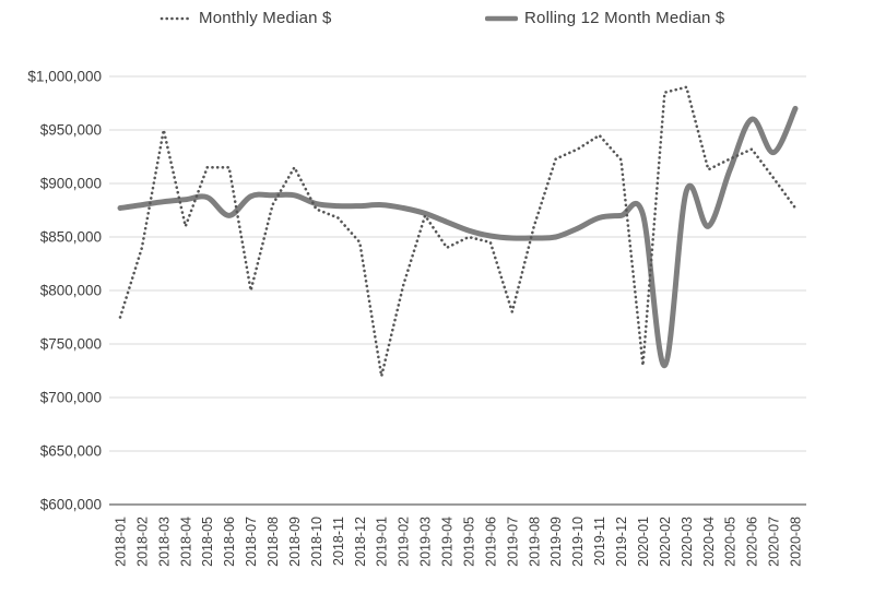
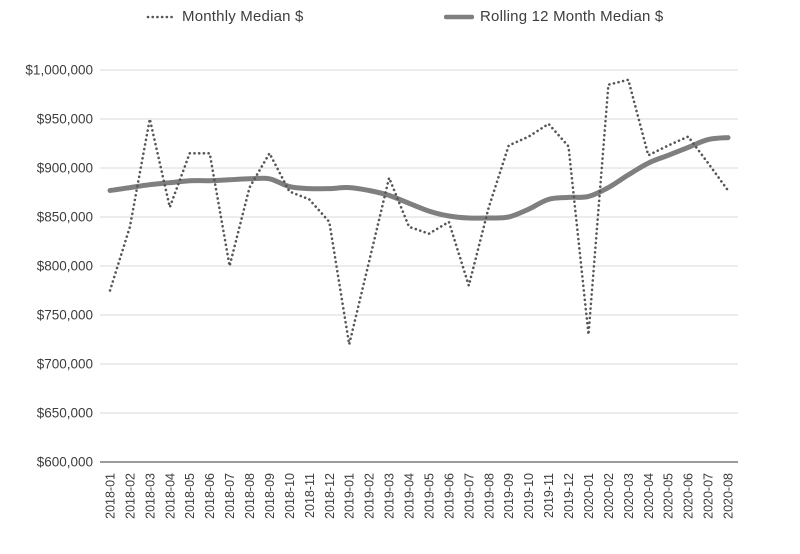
Rolling 12 Month Median $/2018-06: $870000 -> $890000
Monthly Median $/2019-03: $870000 -> $890000
Monthly Median $/2019-05: $850000 -> $830000
Rolling 12 Month Median $/2020-02: $730000 -> $880000
Rolling 12 Month Median $/2020-04: $860000 -> $900000
Rolling 12 Month Median $/2020-06: $960000 -> $920000
Rolling 12 Month Median $/2020-08: $970000 -> $930000
